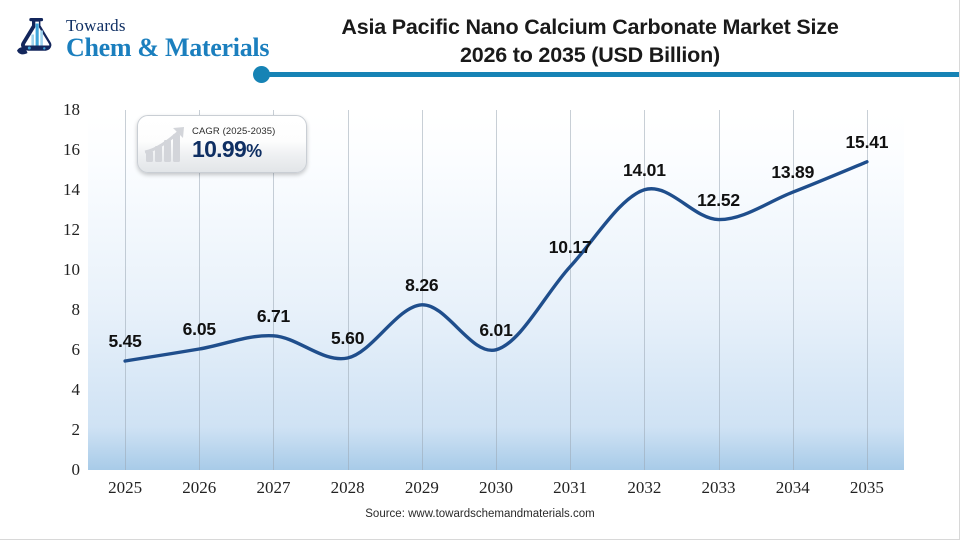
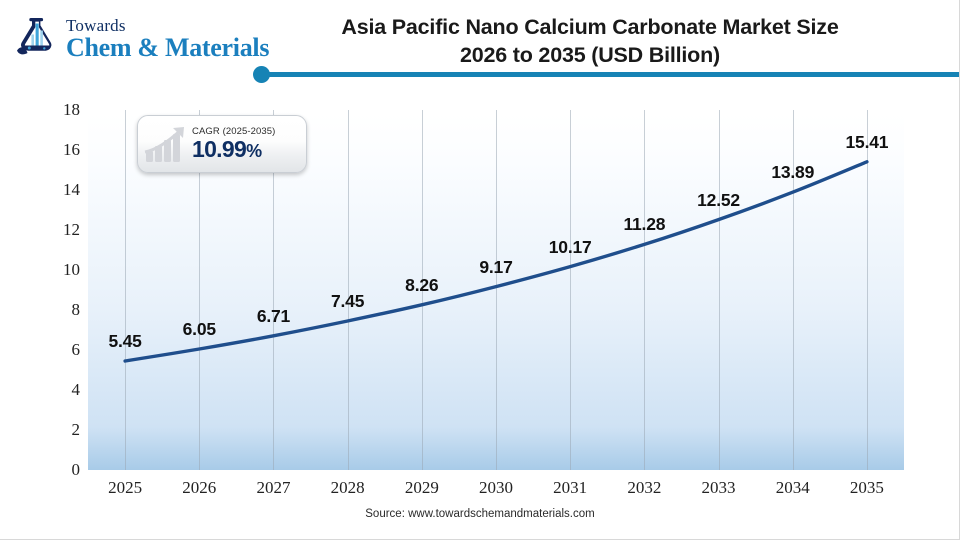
2028: 5.60 -> 7.45
2030: 6.01 -> 9.17
2032: 14.01 -> 11.28
